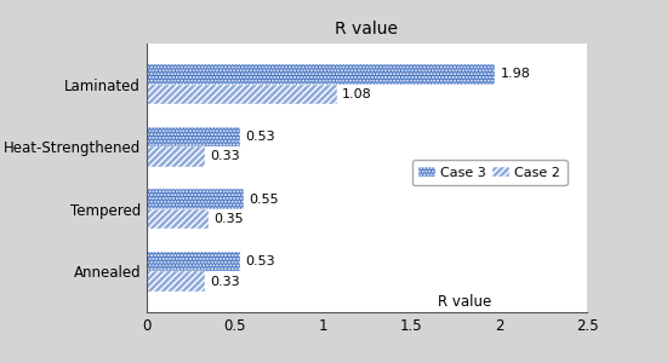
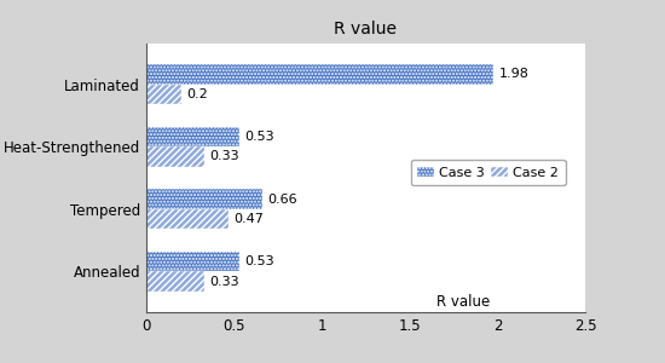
Case 2/Laminated: 1.08 -> 0.2
Case 3/Tempered: 0.55 -> 0.66
Case 2/Tempered: 0.35 -> 0.47
